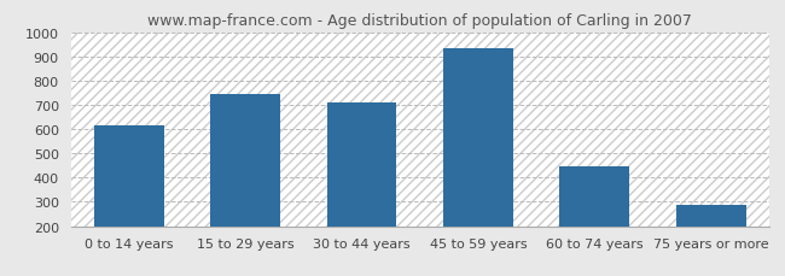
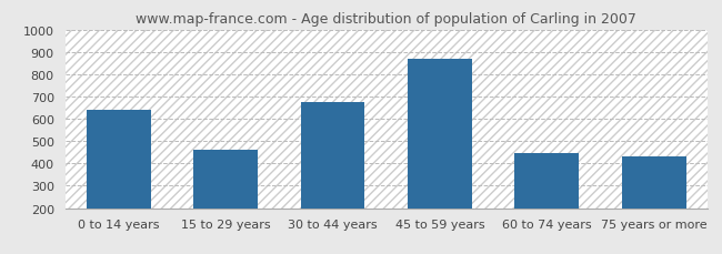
0 to 14 years: 615 -> 640
15 to 29 years: 745 -> 460
30 to 44 years: 710 -> 675
45 to 59 years: 935 -> 870
75 years or more: 285 -> 430
